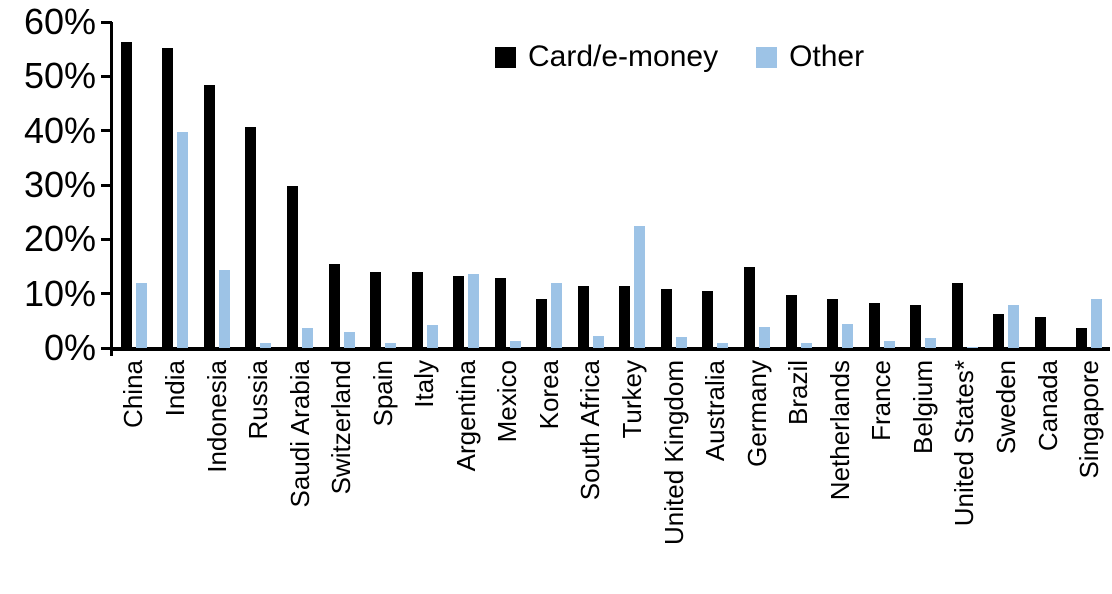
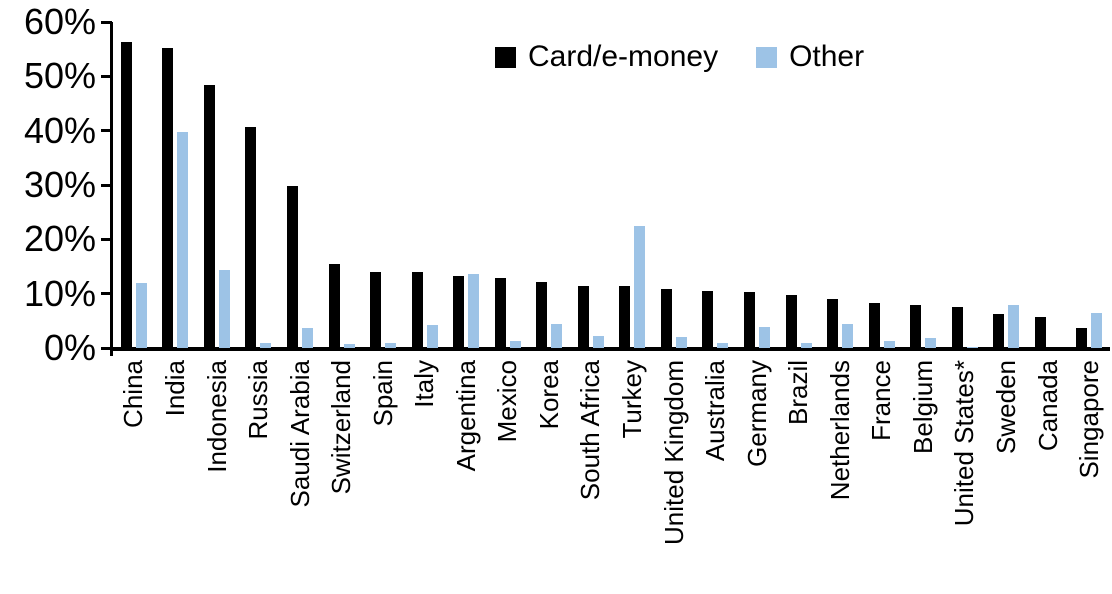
Other/Switzerland: 3% -> 1%
Card/e-money/Korea: 9% -> 12%
Other/Korea: 12% -> 4%
Card/e-money/Germany: 15% -> 10%
Card/e-money/United States*: 12% -> 8%
Other/Singapore: 9% -> 6%
